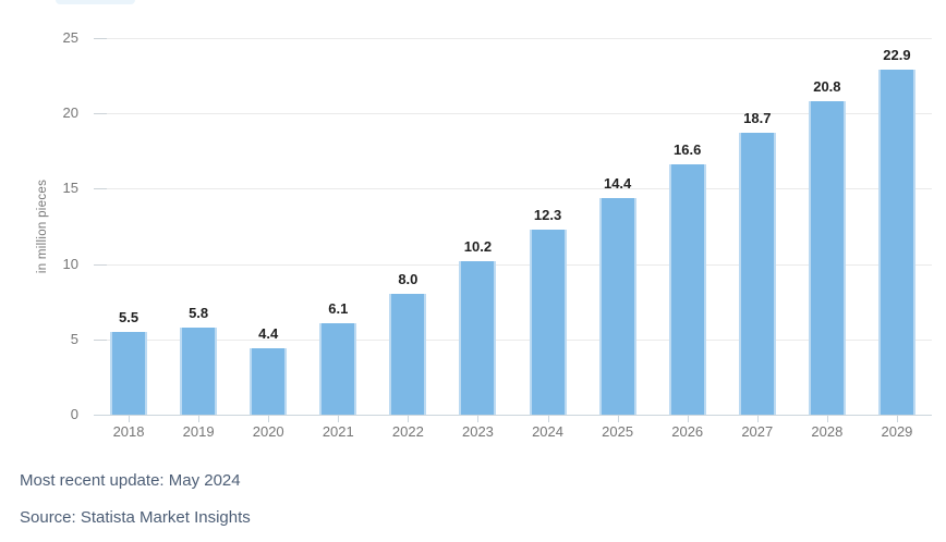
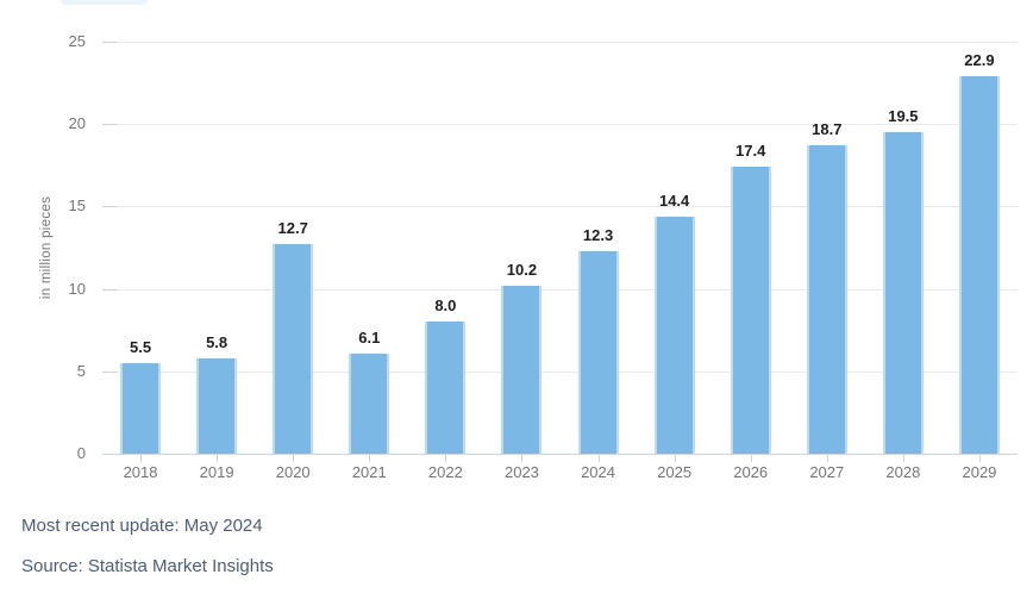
2020: 4.4 -> 12.7
2026: 16.6 -> 17.4
2028: 20.8 -> 19.5
